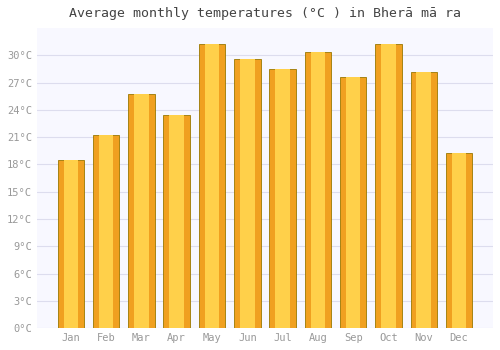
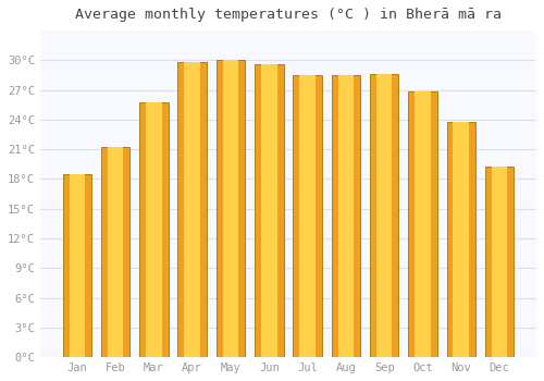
Apr: 23.4°C -> 29.8°C
May: 31.2°C -> 30.0°C
Aug: 30.4°C -> 28.5°C
Sep: 27.6°C -> 28.6°C
Oct: 31.2°C -> 26.8°C
Nov: 28.2°C -> 23.8°C
